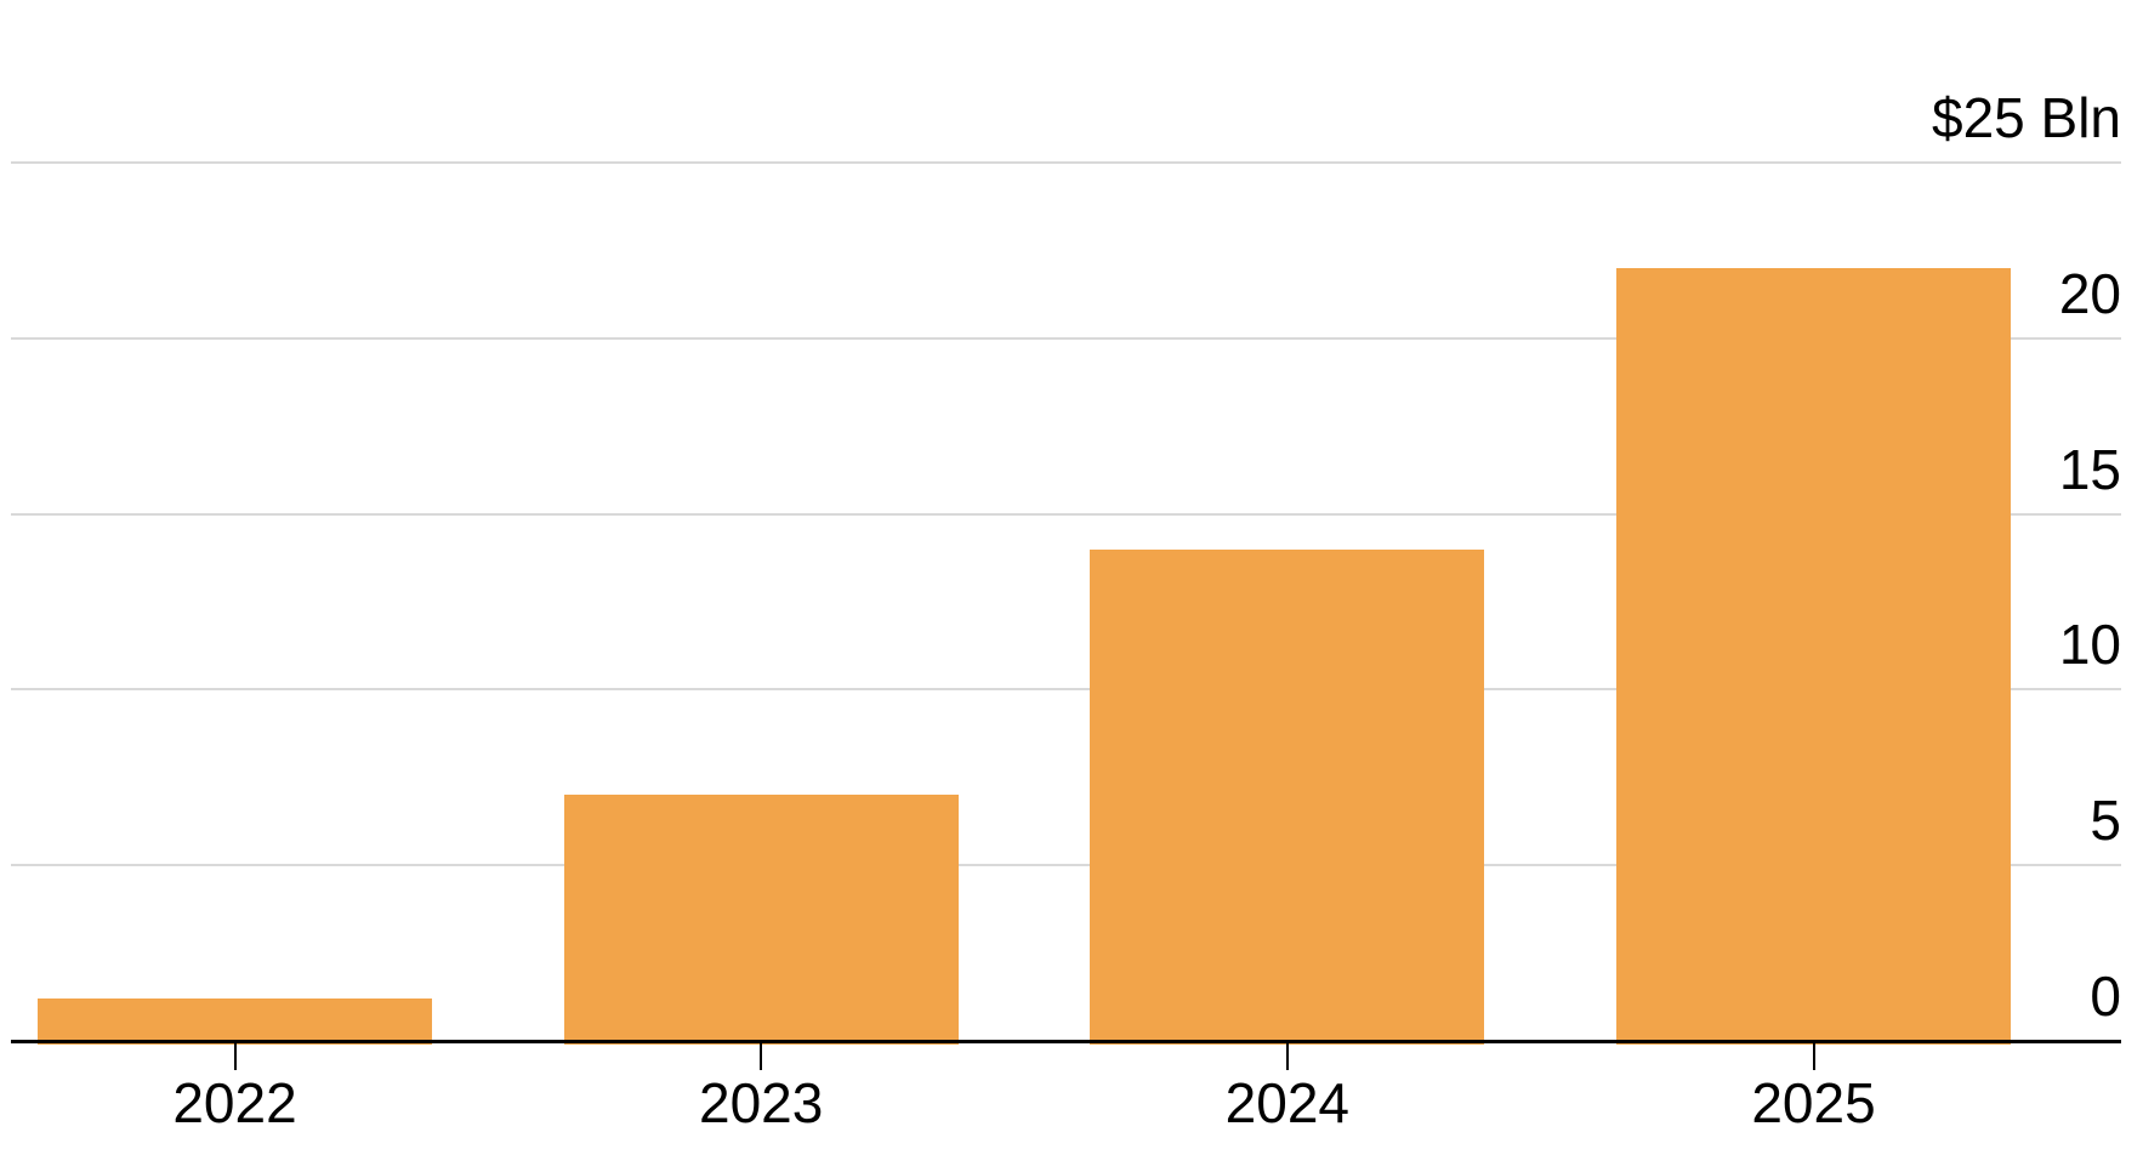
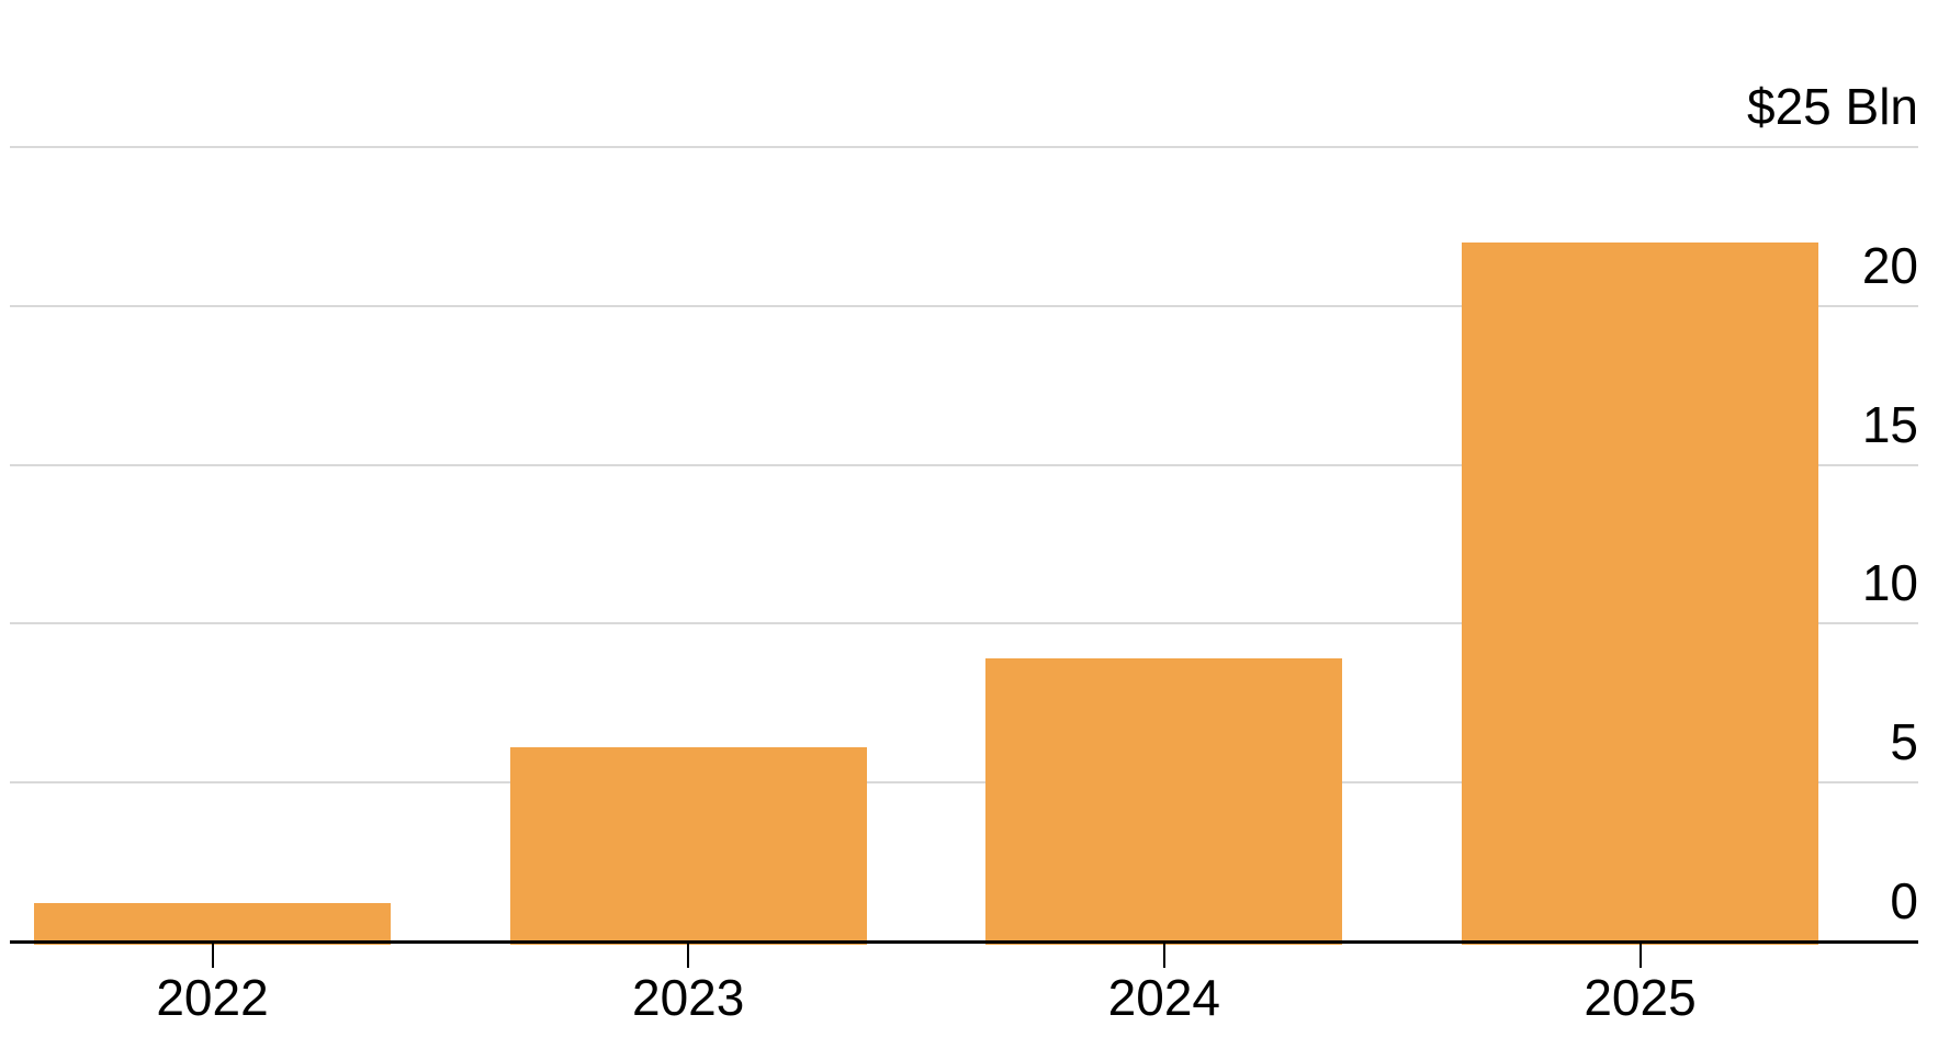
2023: 7.0 -> 6.1
2024: 14.0 -> 8.9
